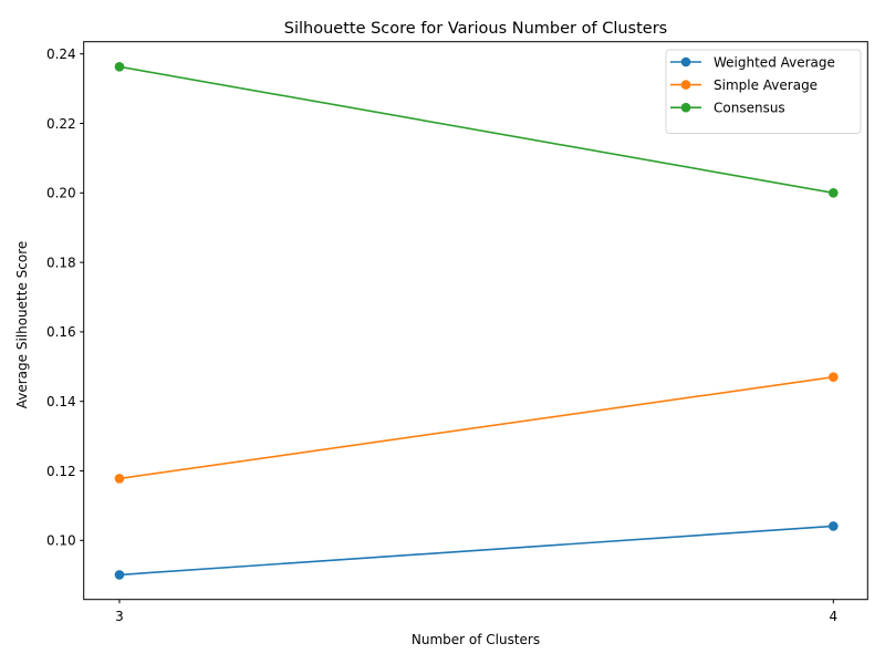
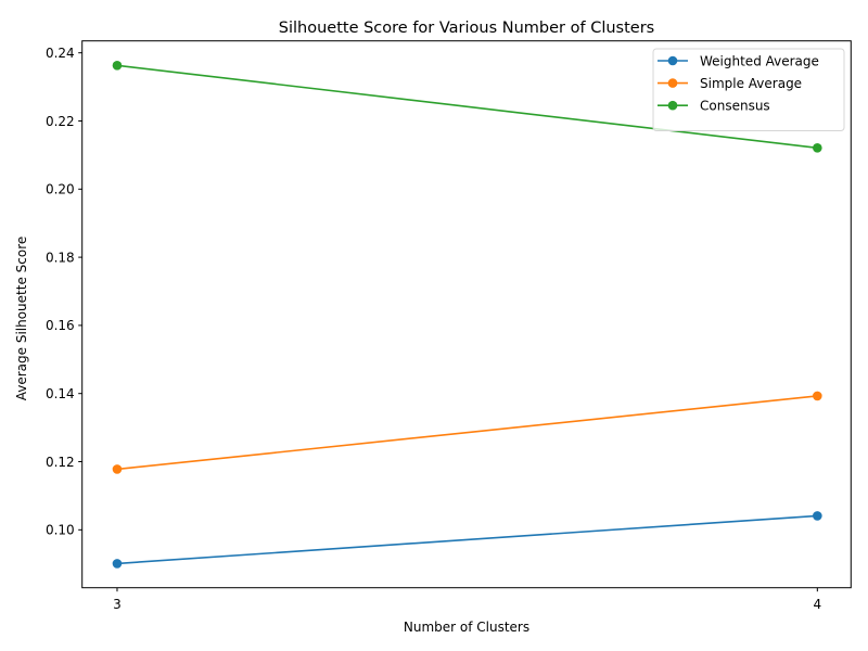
Simple Average/4: 0.147 -> 0.139
Consensus/4: 0.200 -> 0.212
